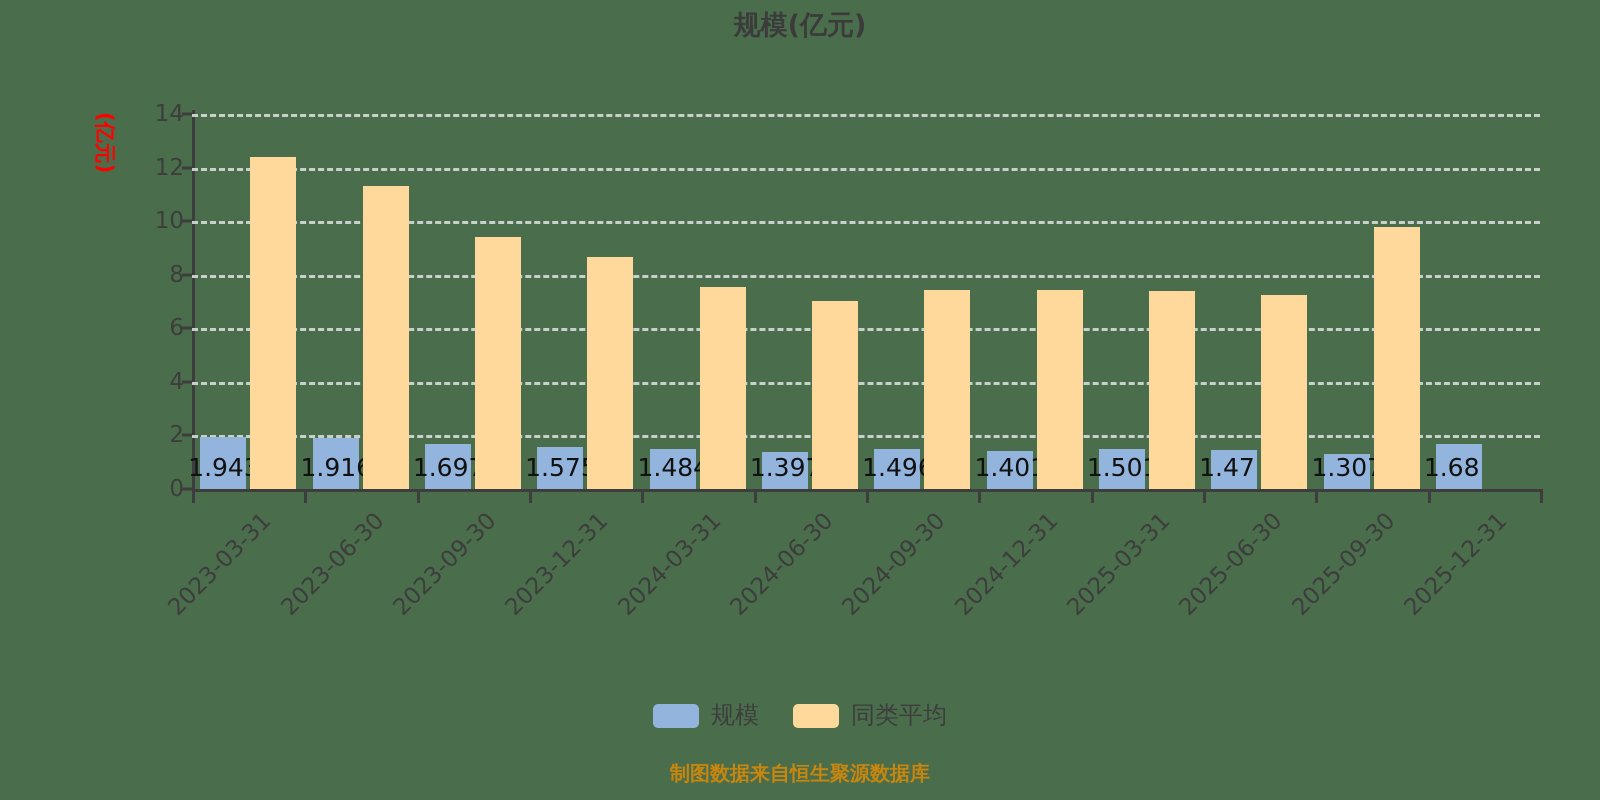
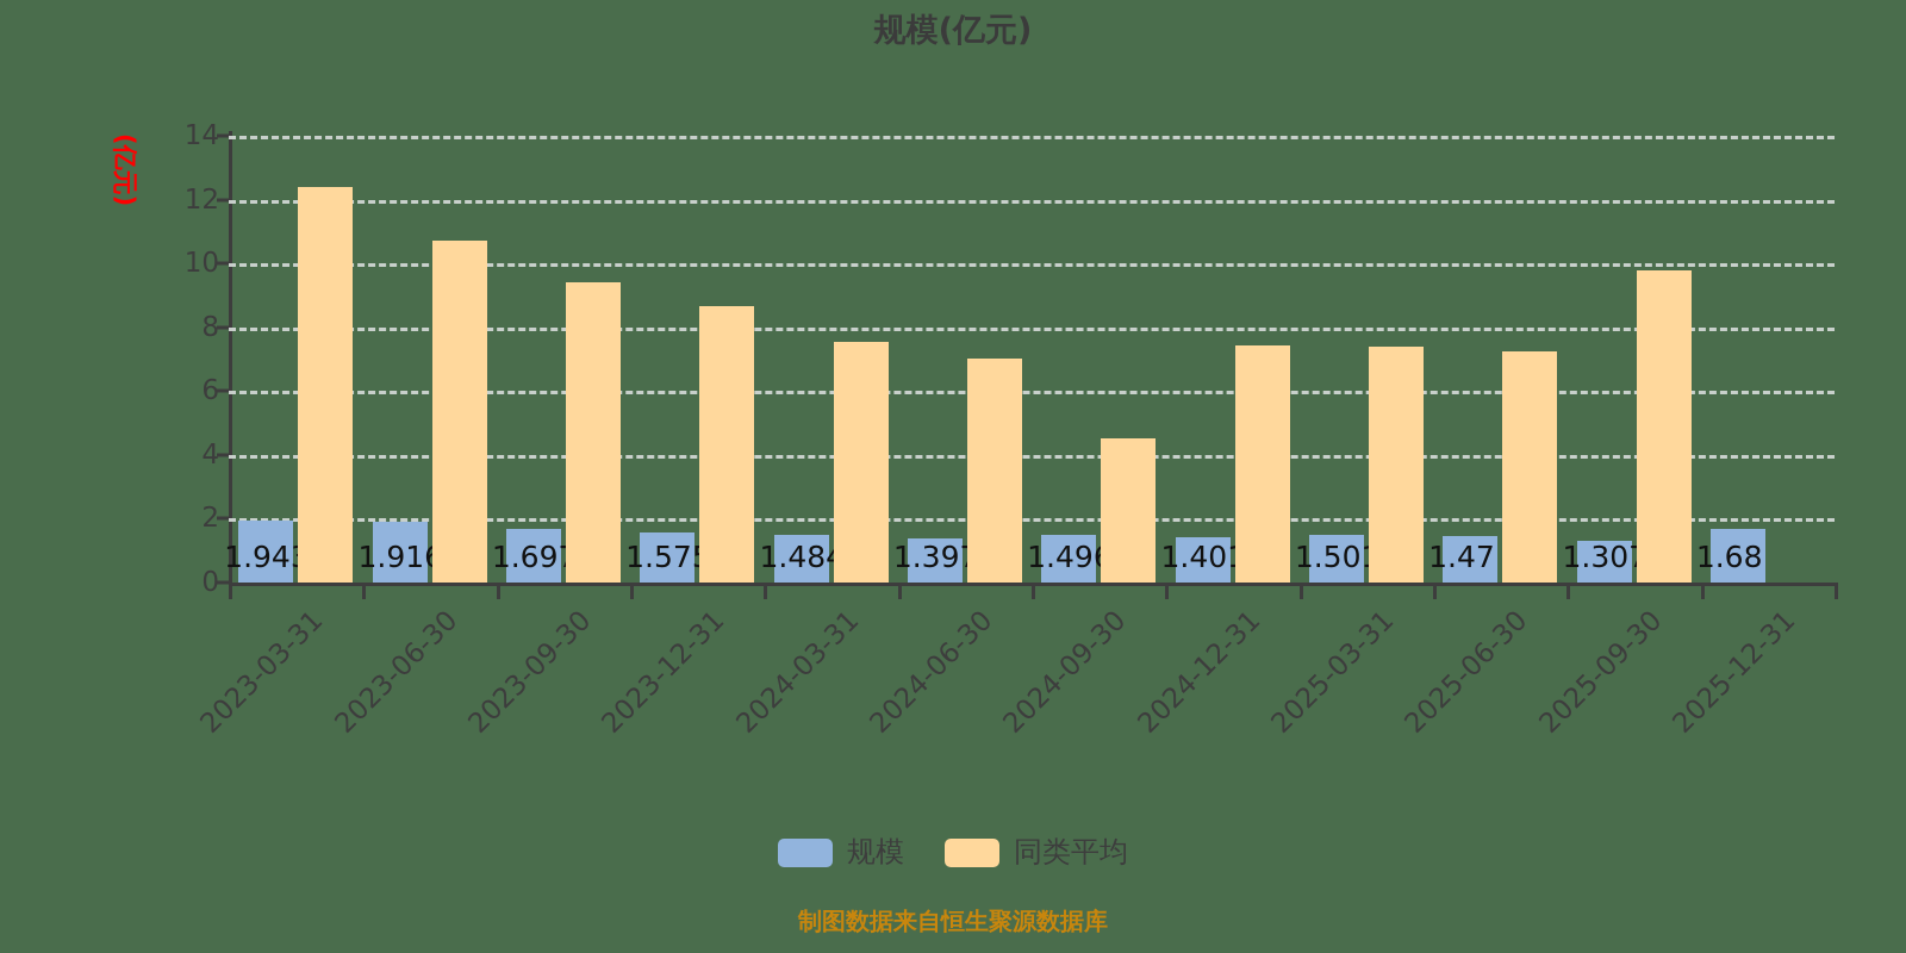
同类平均/2023-06-30: 11.3 -> 10.7
同类平均/2024-09-30: 7.4 -> 4.5
